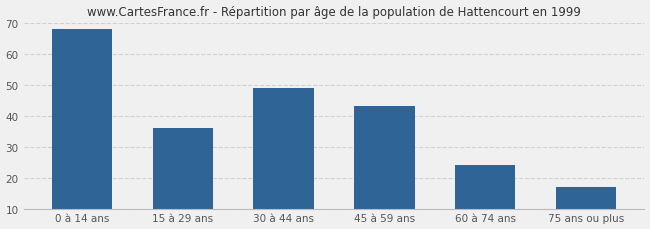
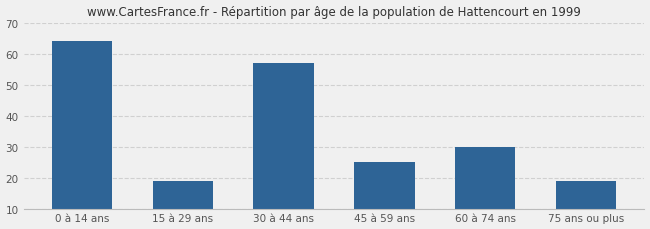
0 à 14 ans: 68 -> 64
15 à 29 ans: 36 -> 19
30 à 44 ans: 49 -> 57
45 à 59 ans: 43 -> 25
60 à 74 ans: 24 -> 30
75 ans ou plus: 17 -> 19
